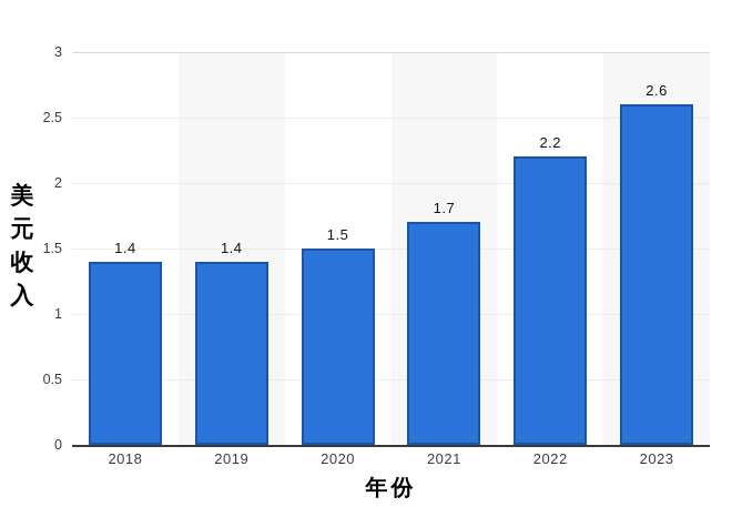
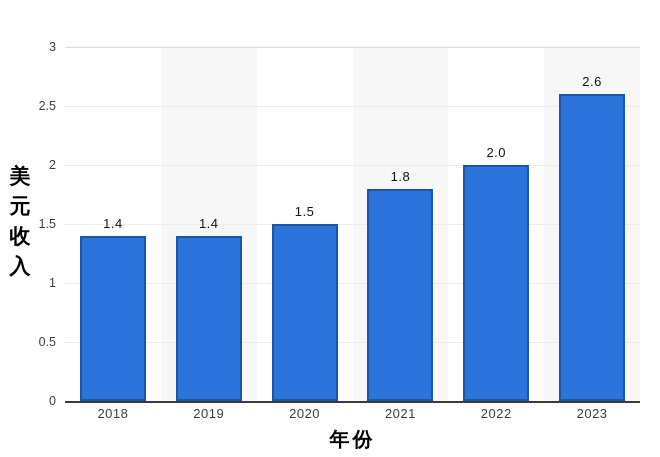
2021: 1.7 -> 1.8
2022: 2.2 -> 2.0
